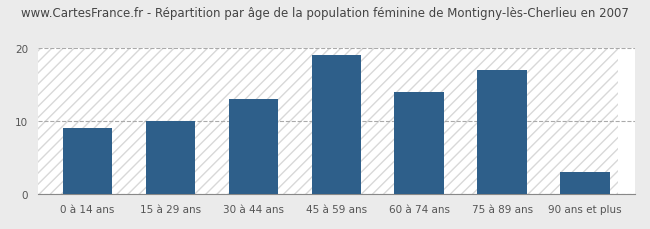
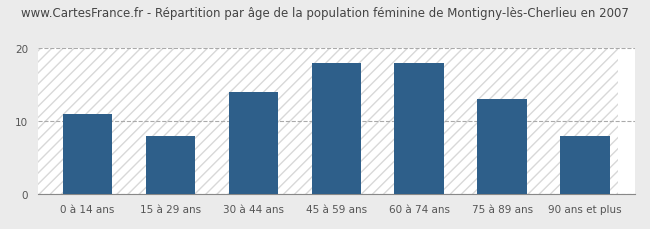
0 à 14 ans: 9 -> 11
15 à 29 ans: 10 -> 8
30 à 44 ans: 13 -> 14
45 à 59 ans: 19 -> 18
60 à 74 ans: 14 -> 18
75 à 89 ans: 17 -> 13
90 ans et plus: 3 -> 8
